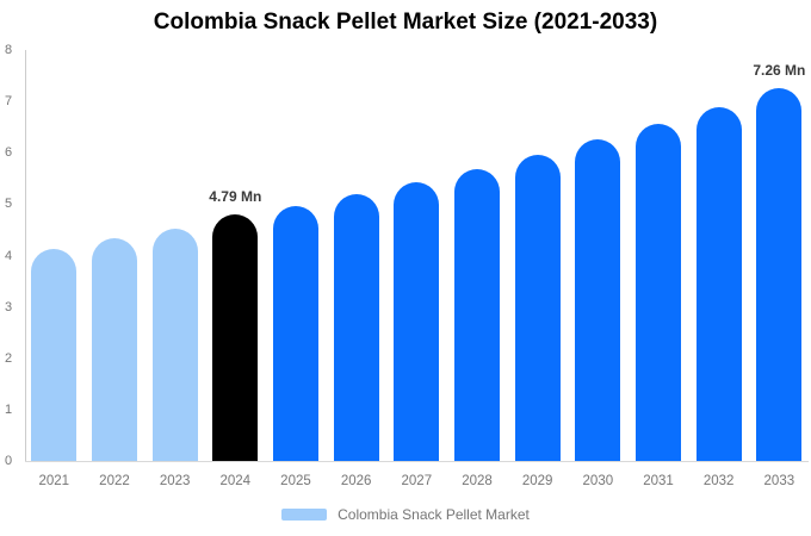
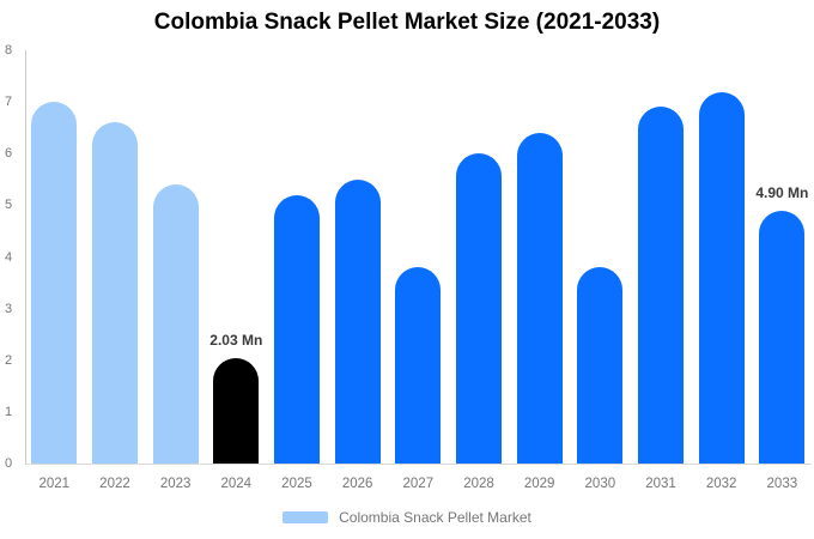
2021: 4.1 -> 7.0
2022: 4.3 -> 6.6
2023: 4.5 -> 5.4
2024: 4.79 -> 2.03
2025: 5.0 -> 5.2
2026: 5.2 -> 5.5
2027: 5.4 -> 3.8
2028: 5.7 -> 6.0
2029: 6.0 -> 6.4
2030: 6.3 -> 3.8
2031: 6.6 -> 6.9
2032: 6.9 -> 7.2
2033: 7.26 -> 4.90
